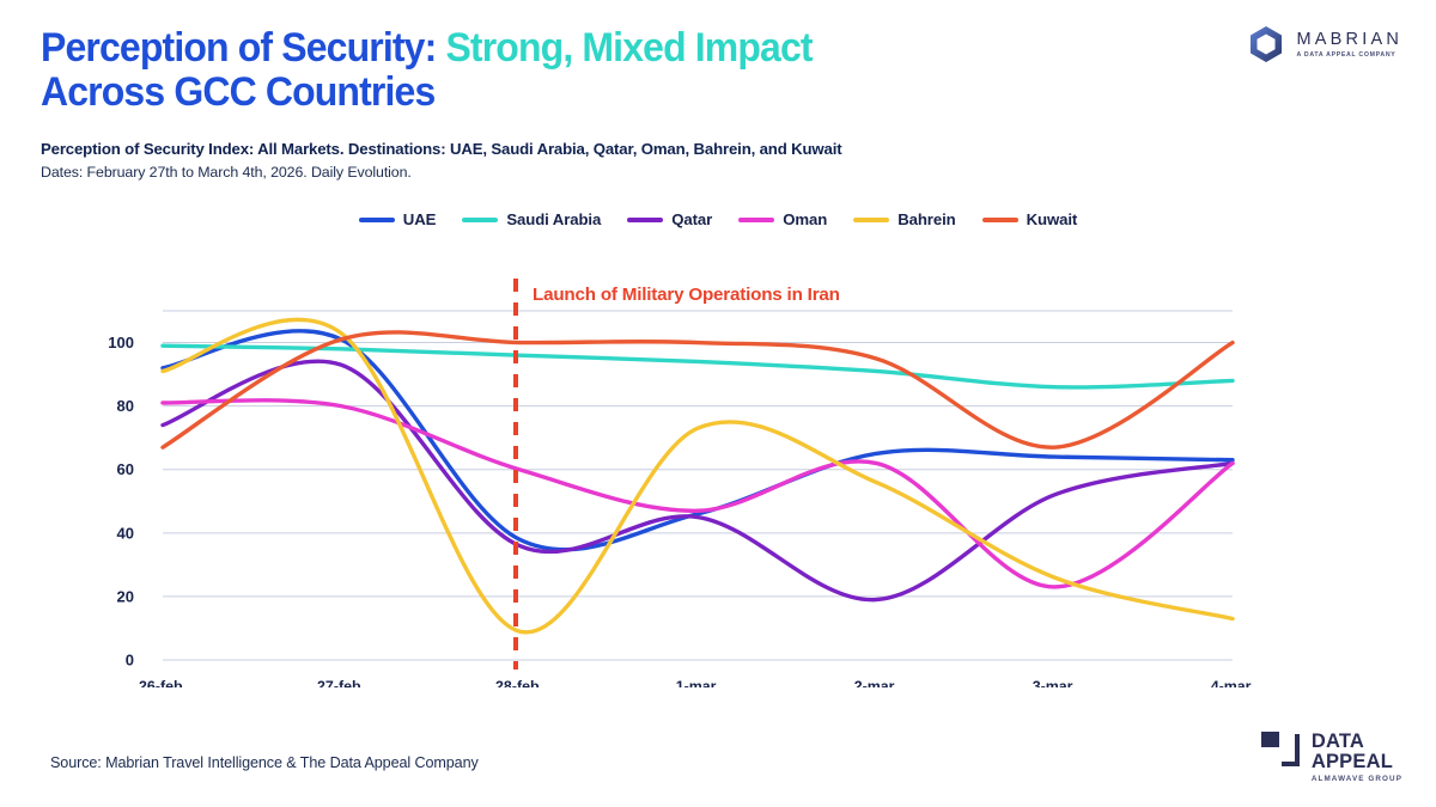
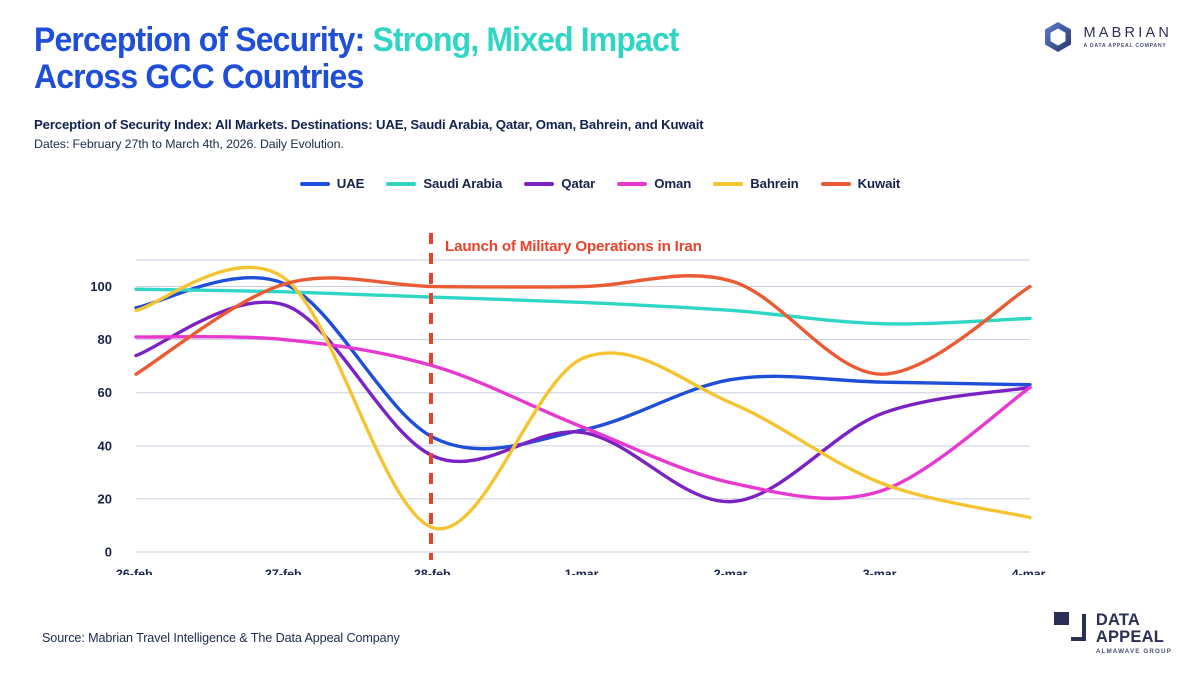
UAE/28-feb.: 38 -> 43
Oman/28-feb.: 60 -> 70
Oman/2-mar.: 62 -> 26
Kuwait/2-mar.: 95 -> 102
